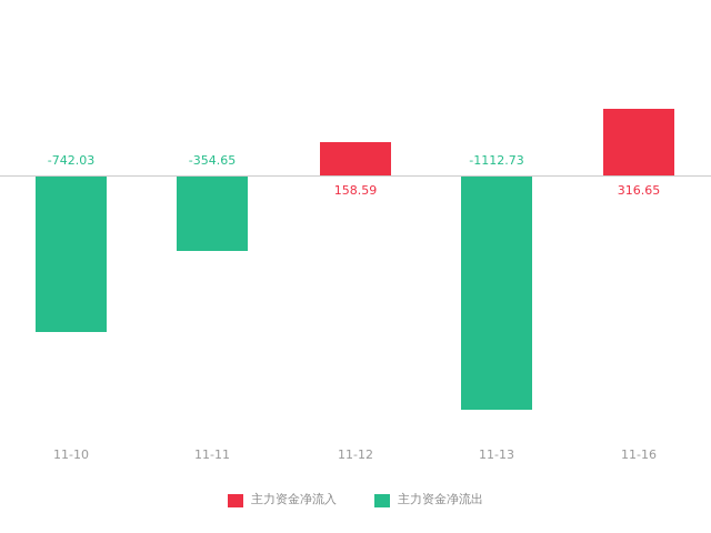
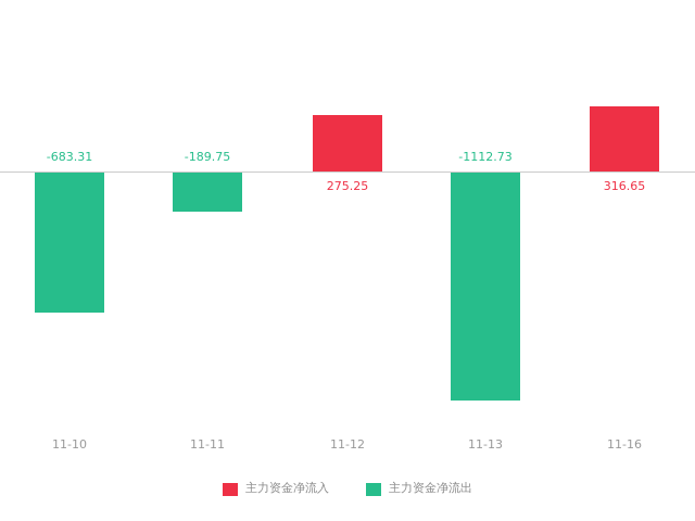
11-10: -742.03 -> -683.31
11-11: -354.65 -> -189.75
11-12: 158.59 -> 275.25
